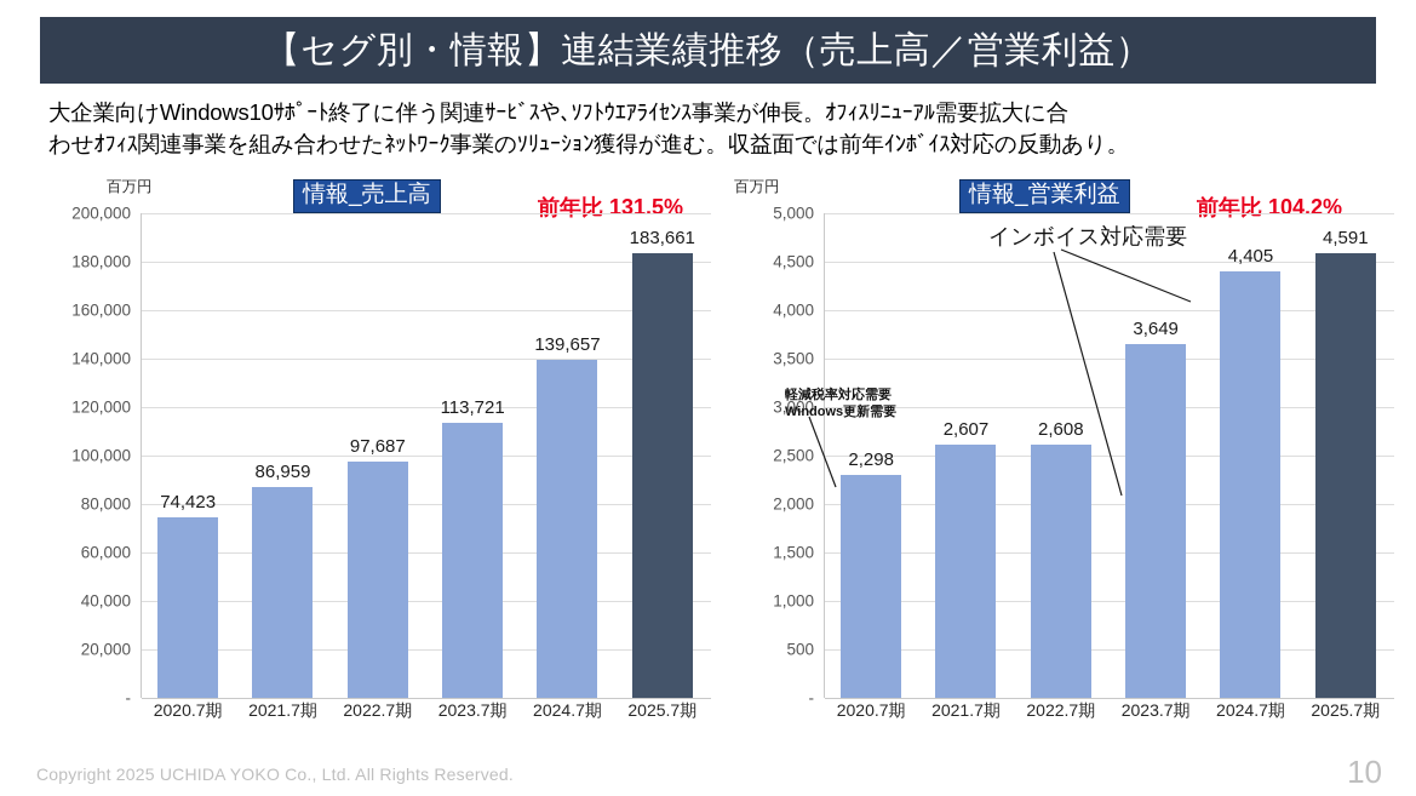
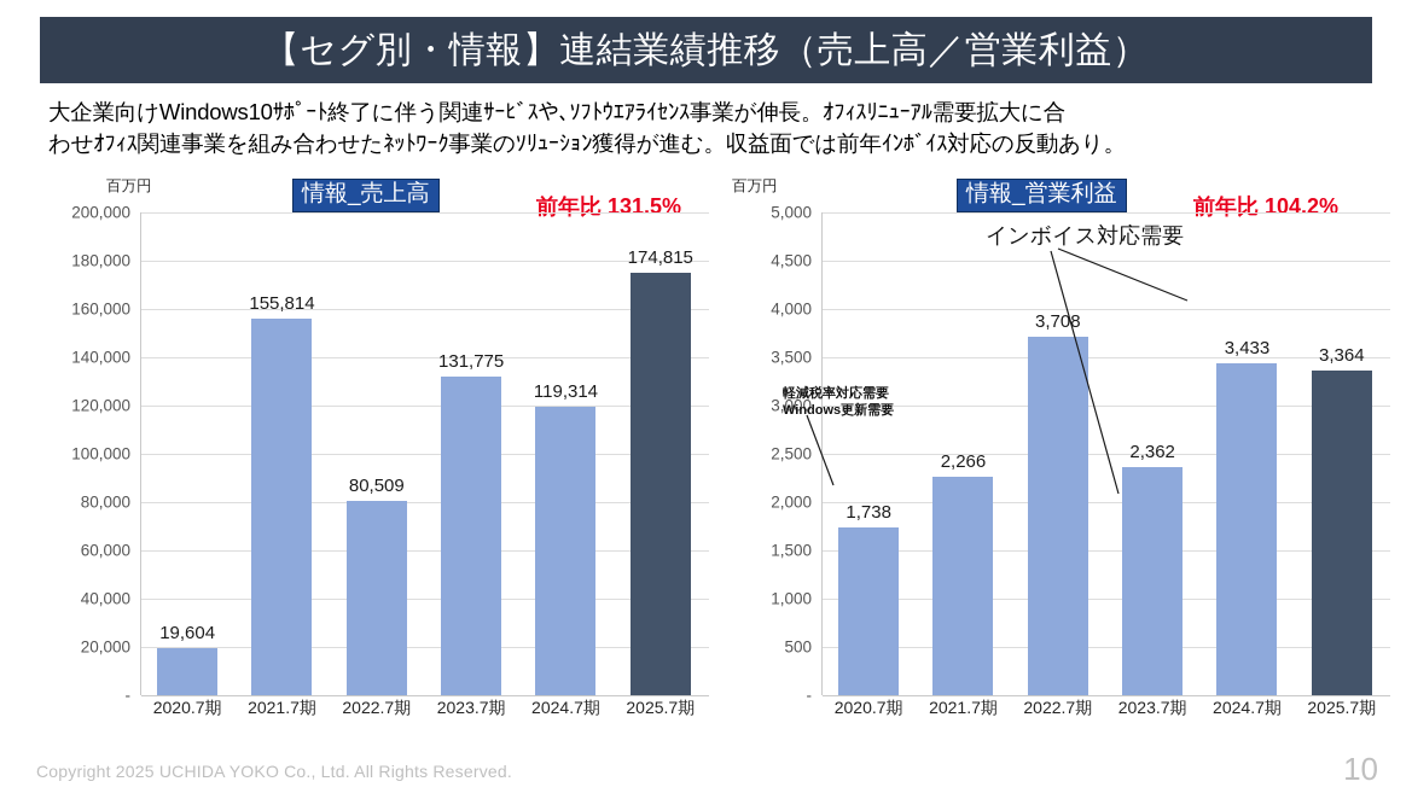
情報_売上高/2020.7期: 74,423 -> 19,604
情報_売上高/2021.7期: 86,959 -> 155,814
情報_売上高/2022.7期: 97,687 -> 80,509
情報_売上高/2023.7期: 113,721 -> 131,775
情報_売上高/2024.7期: 139,657 -> 119,314
情報_売上高/2025.7期: 183,661 -> 174,815
情報_営業利益/2020.7期: 2,298 -> 1,738
情報_営業利益/2021.7期: 2,607 -> 2,266
情報_営業利益/2022.7期: 2,608 -> 3,708
情報_営業利益/2023.7期: 3,649 -> 2,362
情報_営業利益/2024.7期: 4,405 -> 3,433
情報_営業利益/2025.7期: 4,591 -> 3,364
